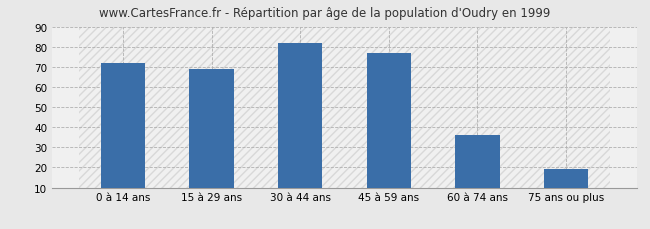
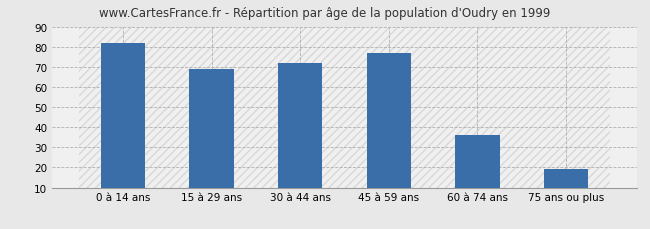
0 à 14 ans: 72 -> 82
30 à 44 ans: 82 -> 72
